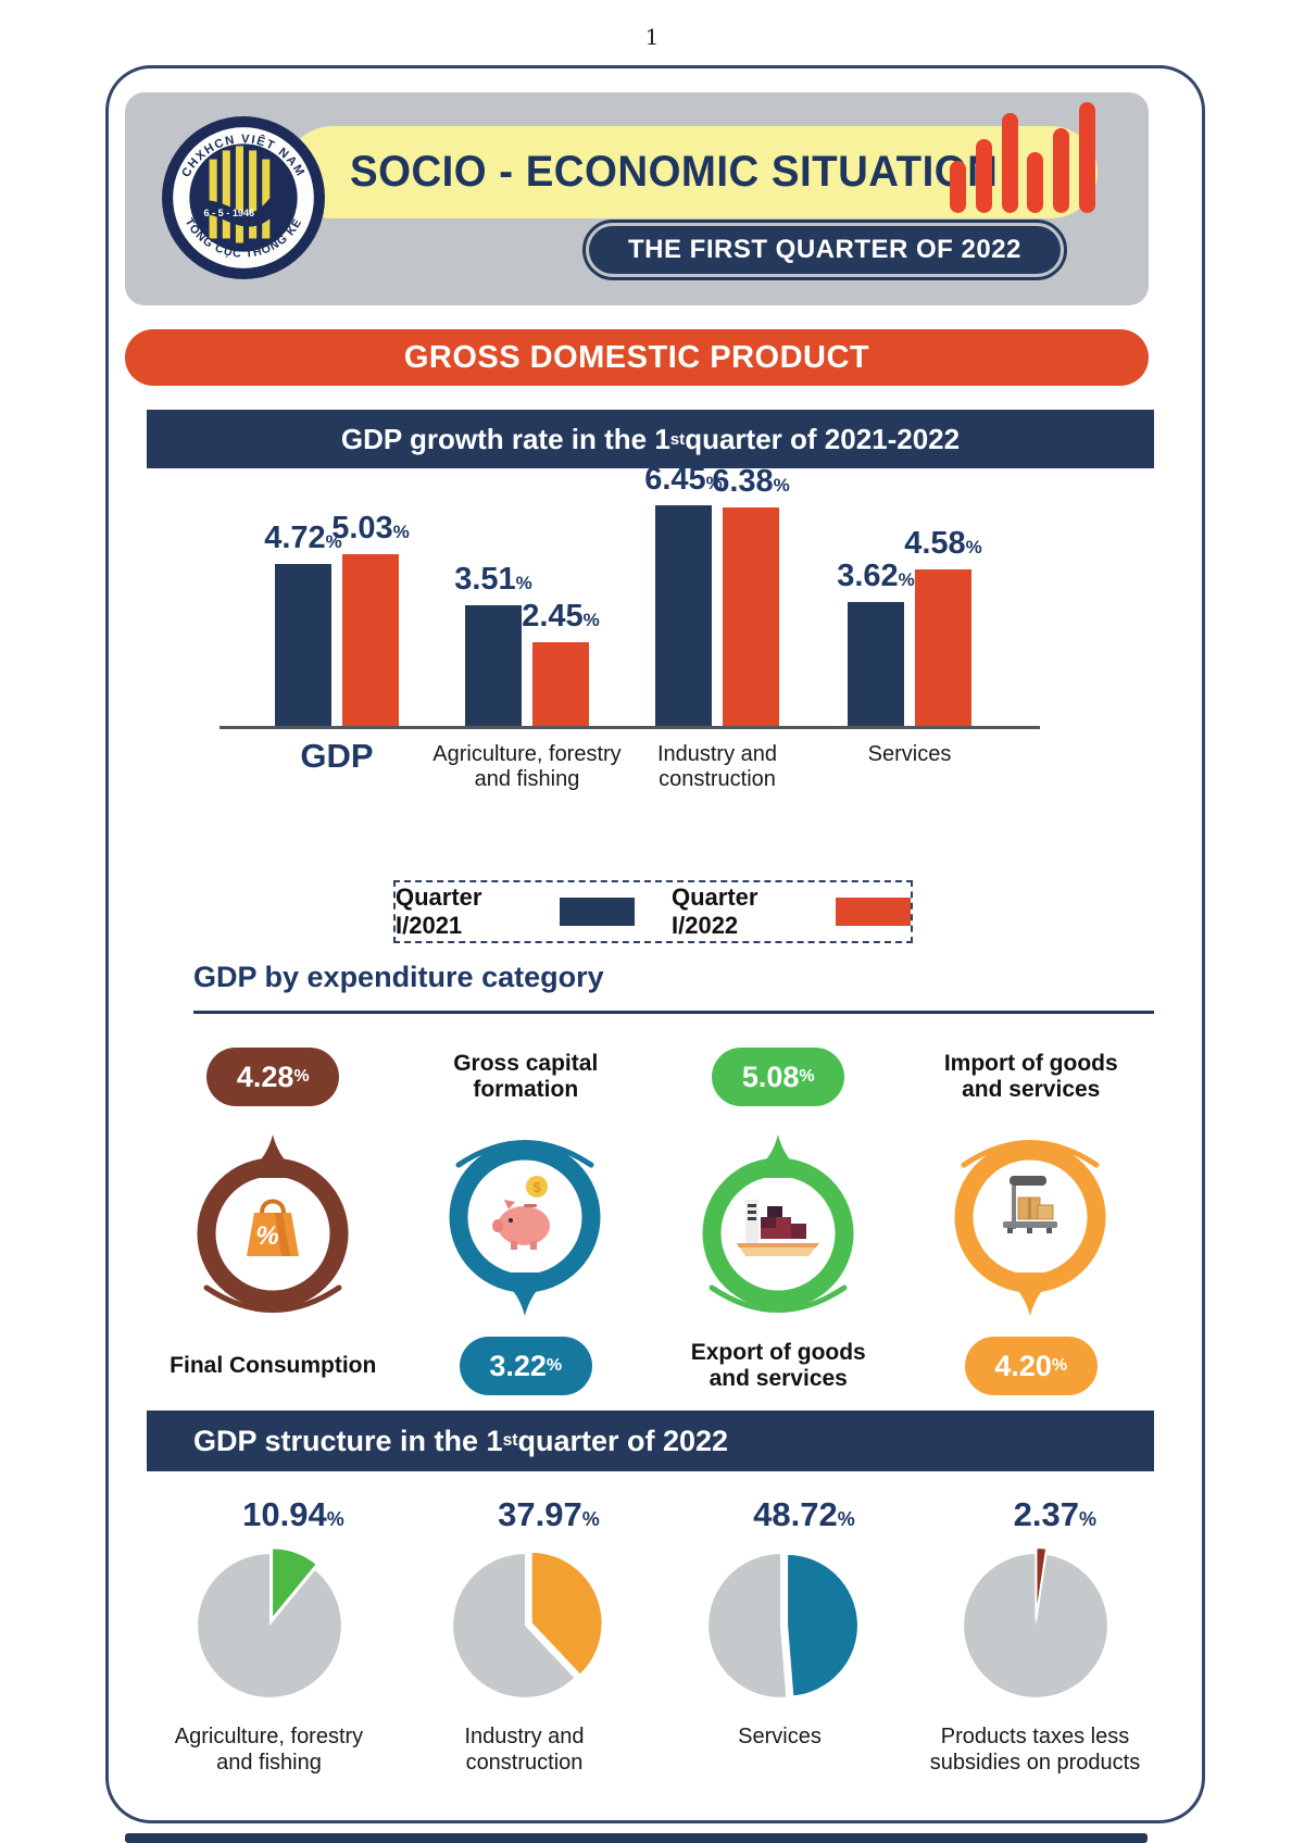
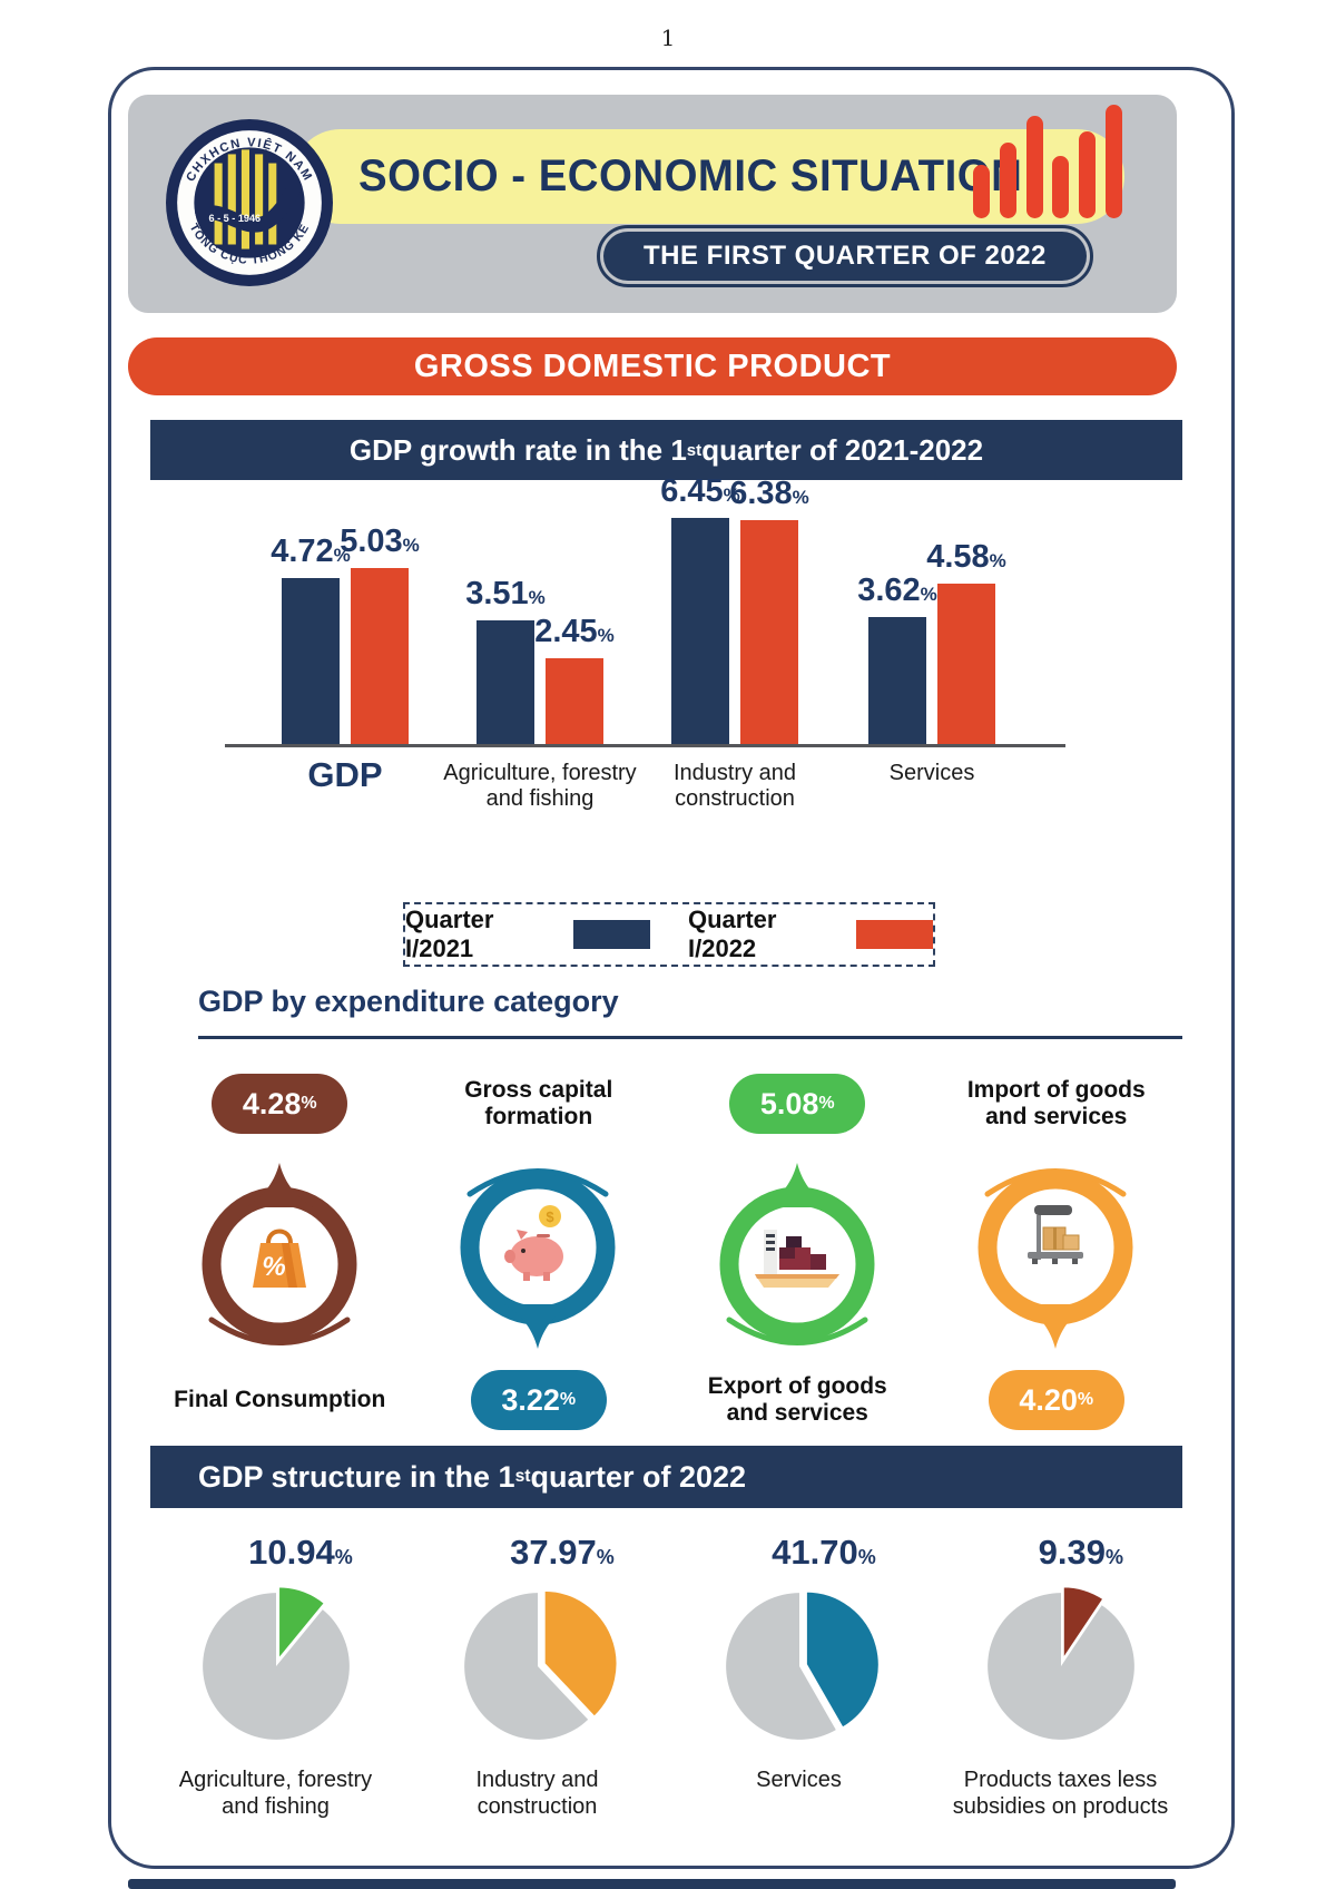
GDP structure in the 1st quarter of 2022/Services: 48.72 -> 41.70
GDP structure in the 1st quarter of 2022/Products taxes less subsidies on products: 2.37 -> 9.39
